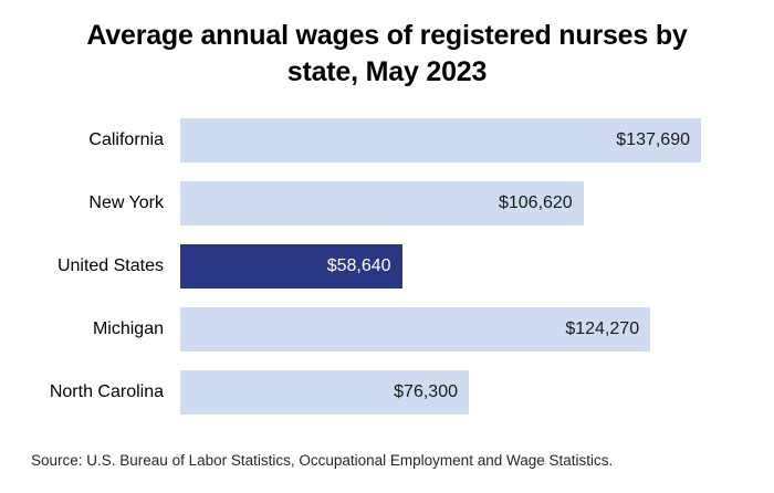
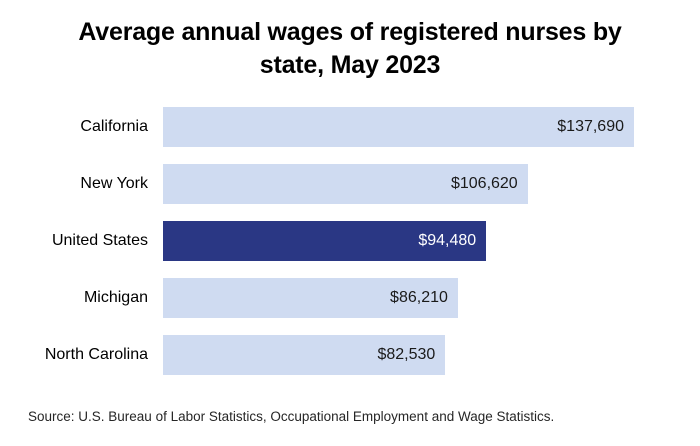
United States: $58,640 -> $94,480
Michigan: $124,270 -> $86,210
North Carolina: $76,300 -> $82,530
